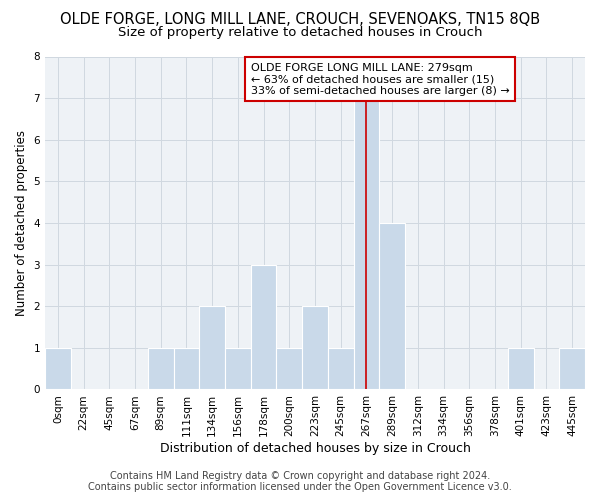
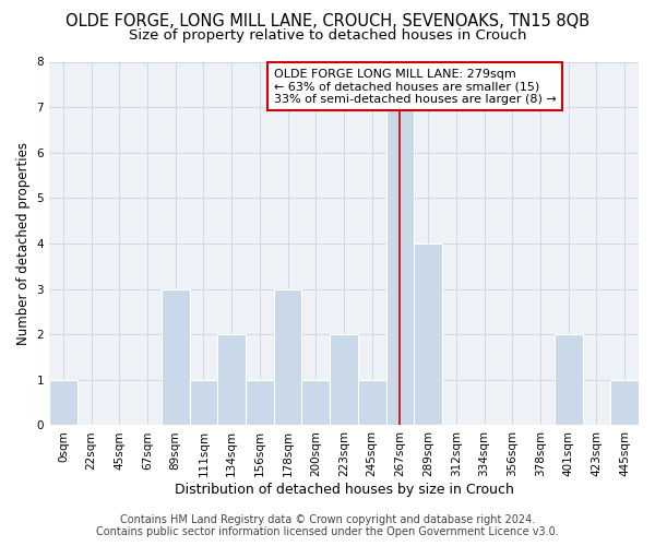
89sqm: 1 -> 3
401sqm: 1 -> 2
